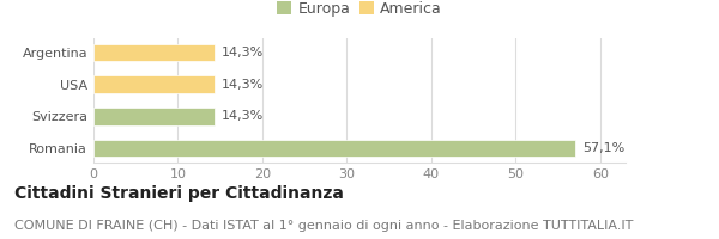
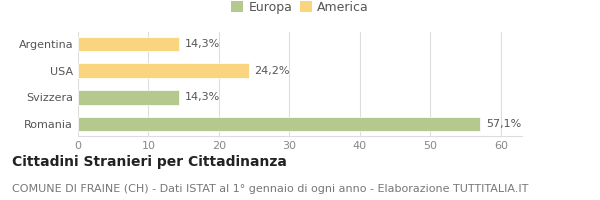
USA: 14,3% -> 24,2%
